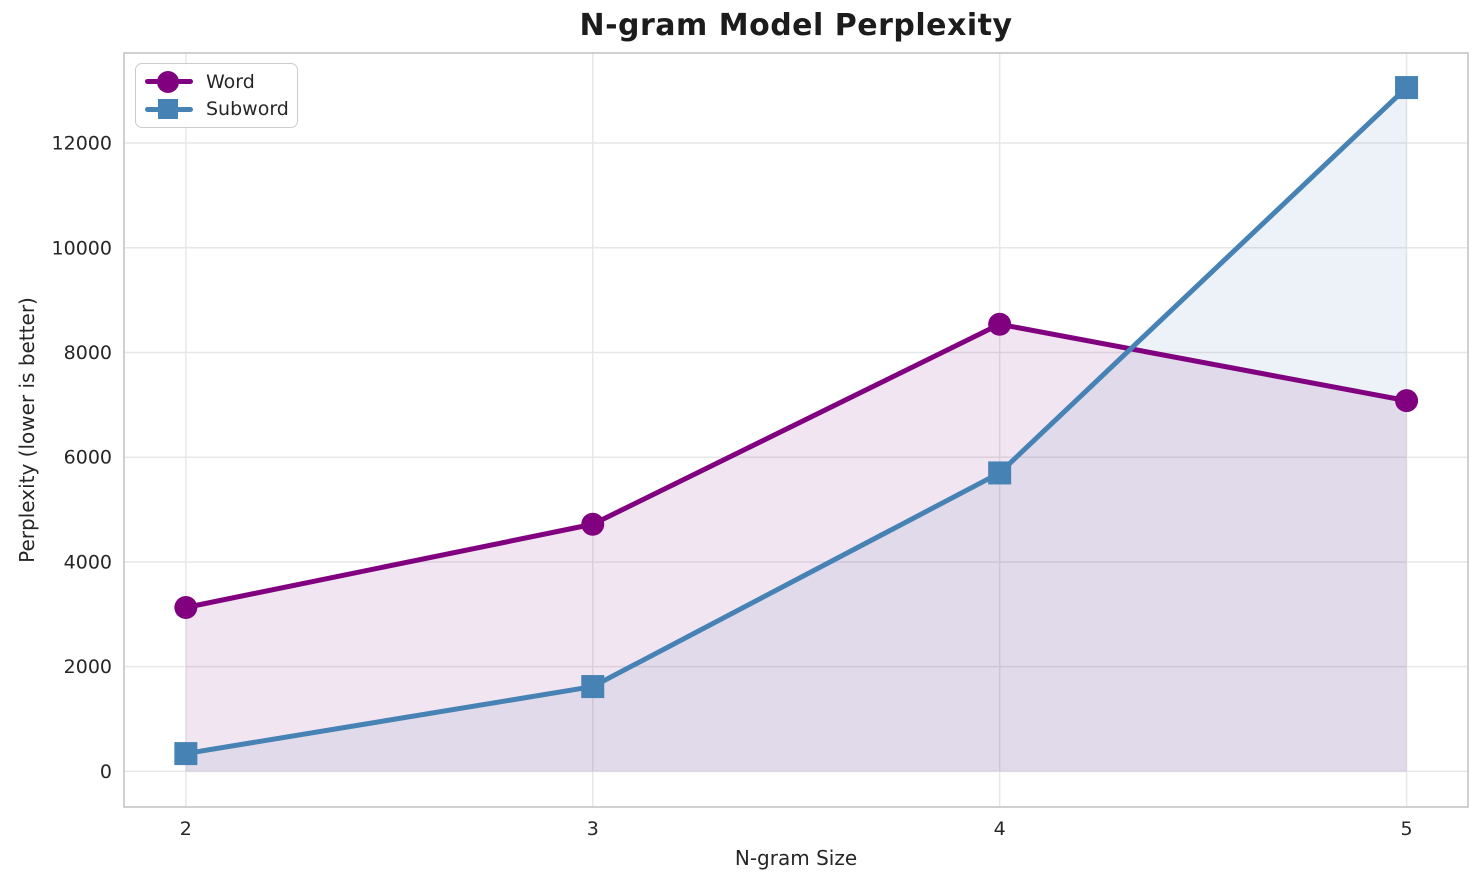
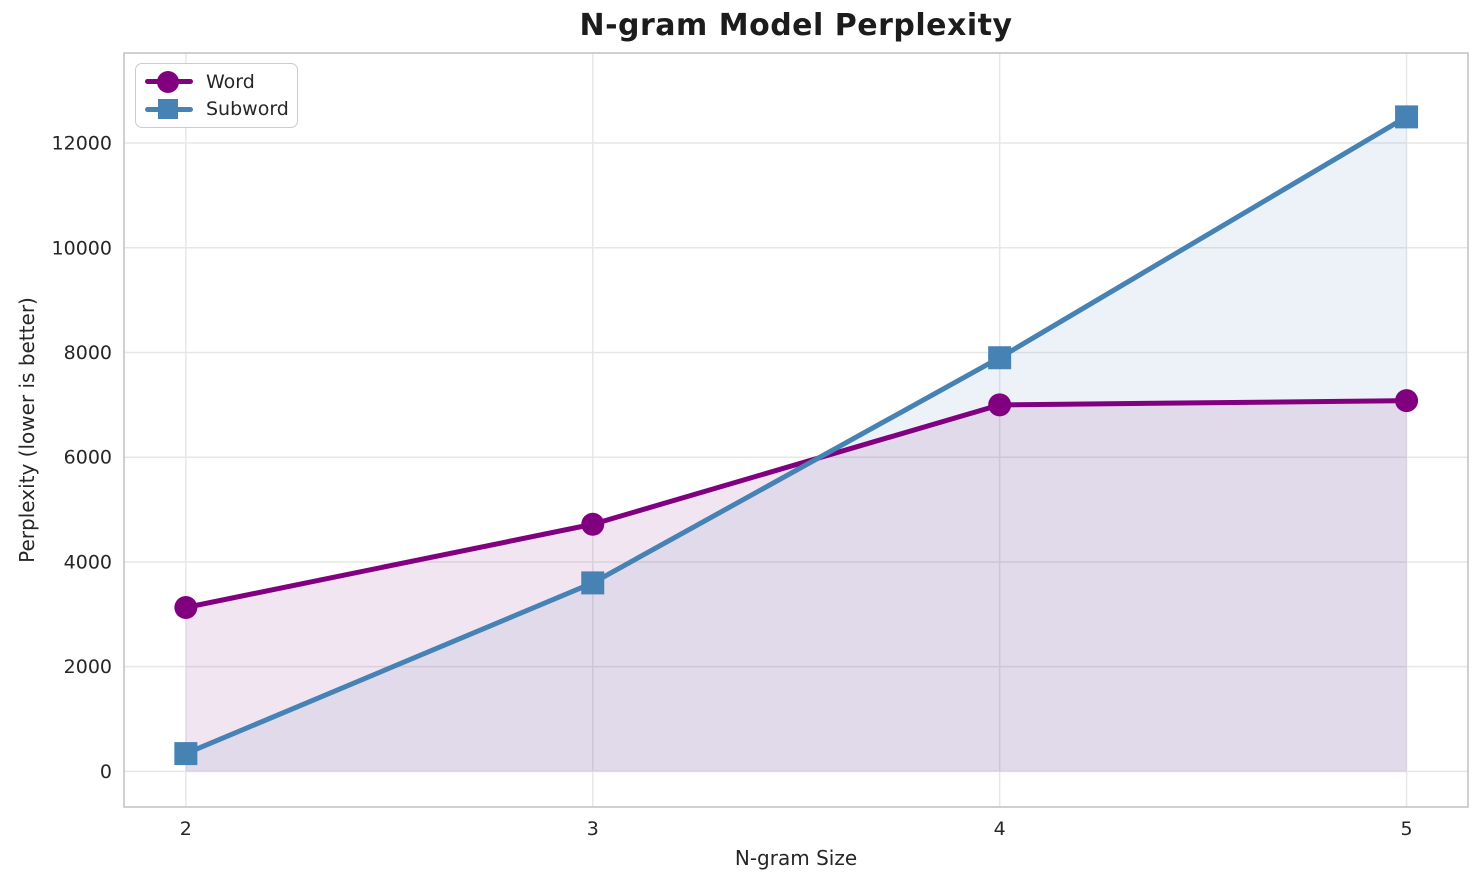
Subword/3: 1600 -> 3600
Word/4: 8500 -> 7000
Subword/4: 5700 -> 7900
Subword/5: 13100 -> 12500
